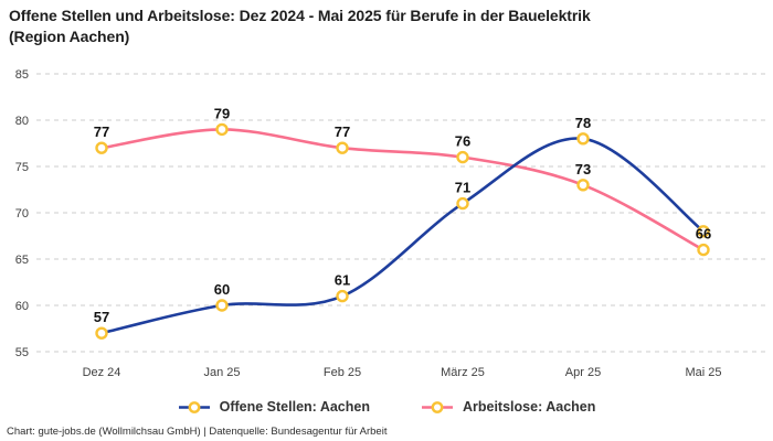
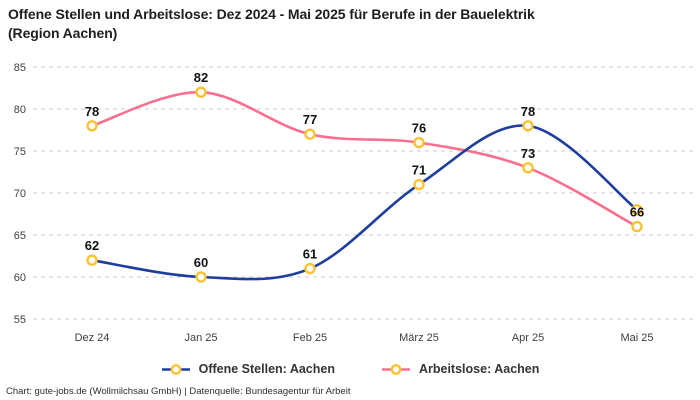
Offene Stellen: Aachen/Dez 24: 57 -> 62
Arbeitslose: Aachen/Dez 24: 77 -> 78
Arbeitslose: Aachen/Jan 25: 79 -> 82
